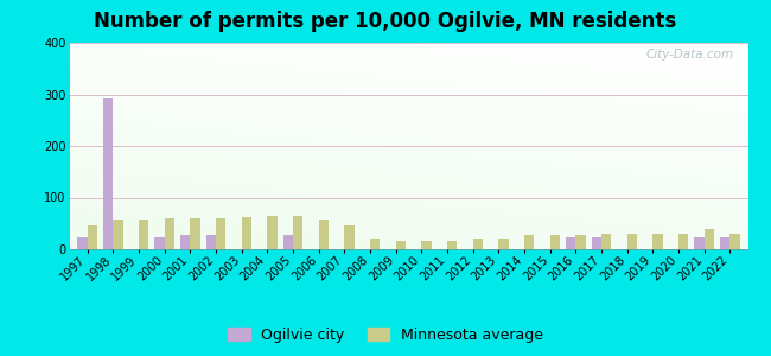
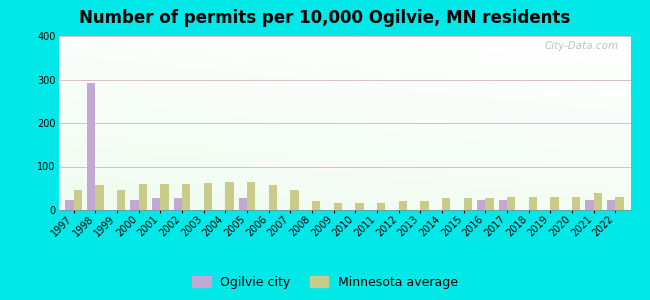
Minnesota average/1999: 57 -> 45
